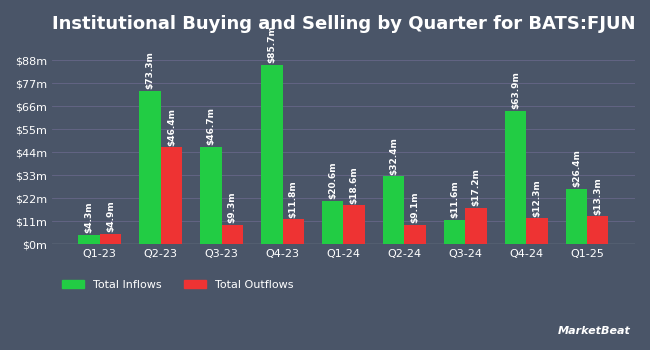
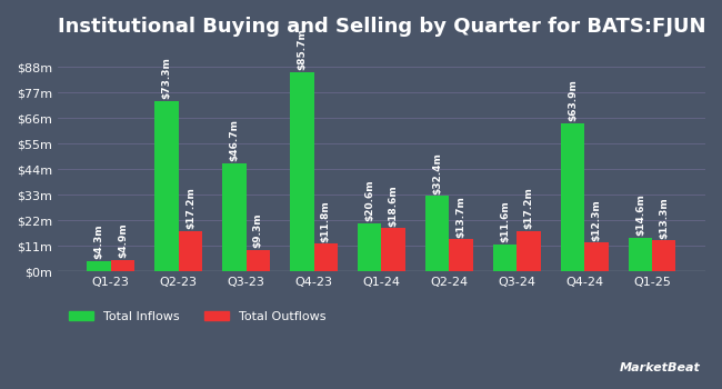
Total Outflows/Q2-23: $46.4m -> $17.2m
Total Outflows/Q2-24: $9.1m -> $13.7m
Total Inflows/Q1-25: $26.4m -> $14.6m
